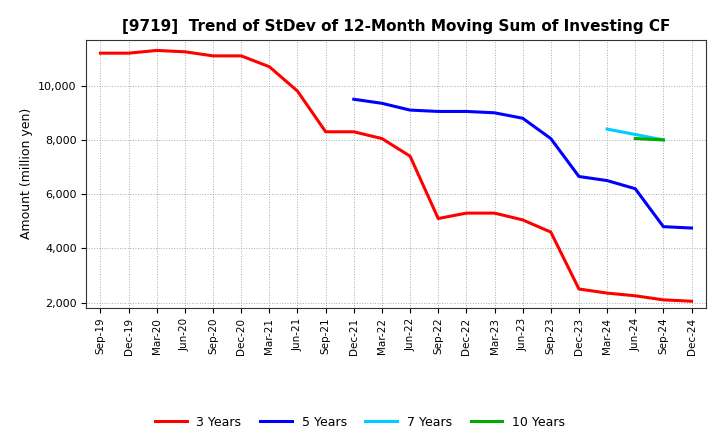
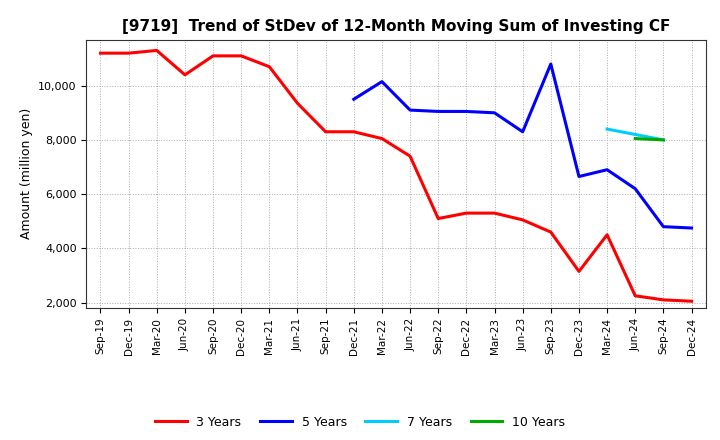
3 Years/Jun-20: 11,250 -> 10,400
3 Years/Jun-21: 9,800 -> 9,350
5 Years/Mar-22: 9,350 -> 10,150
5 Years/Jun-23: 8,800 -> 8,300
5 Years/Sep-23: 8,050 -> 10,800
3 Years/Dec-23: 2,500 -> 3,150
3 Years/Mar-24: 2,350 -> 4,500
5 Years/Mar-24: 6,500 -> 6,900
